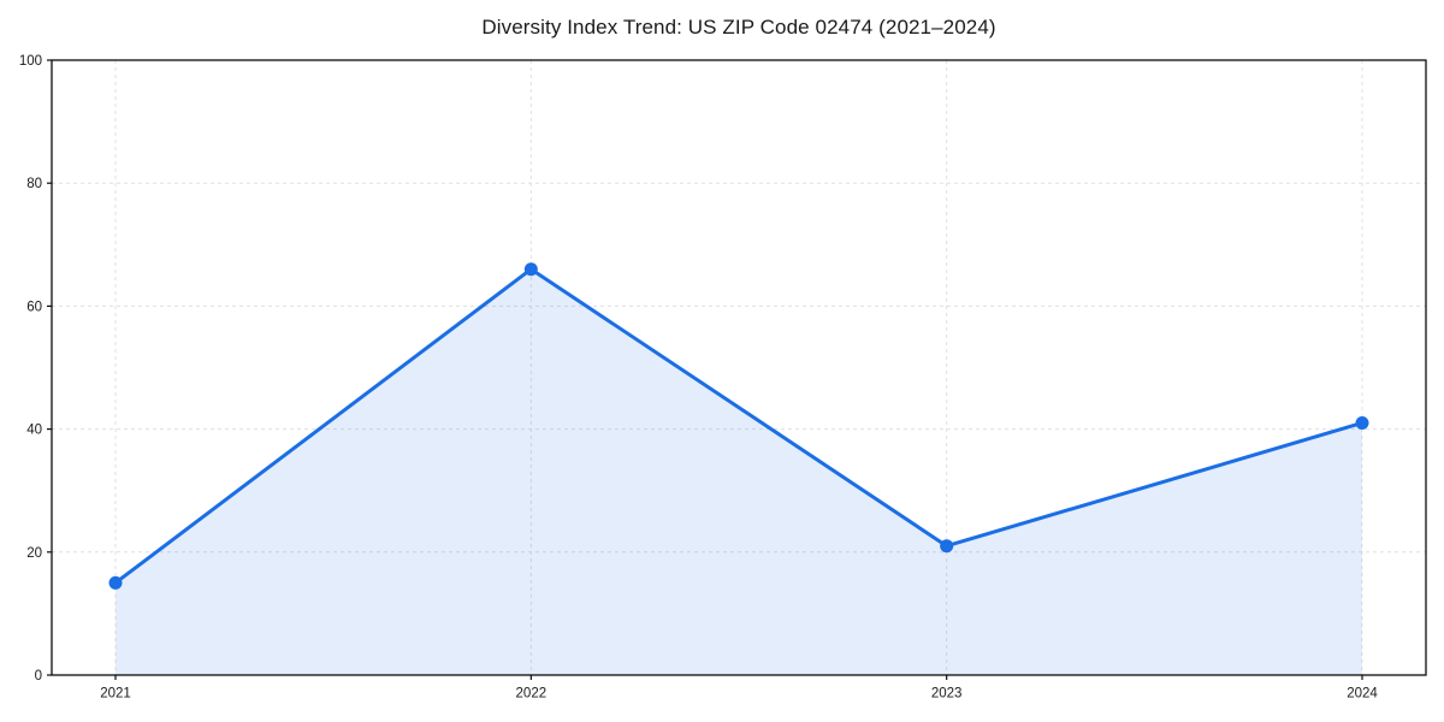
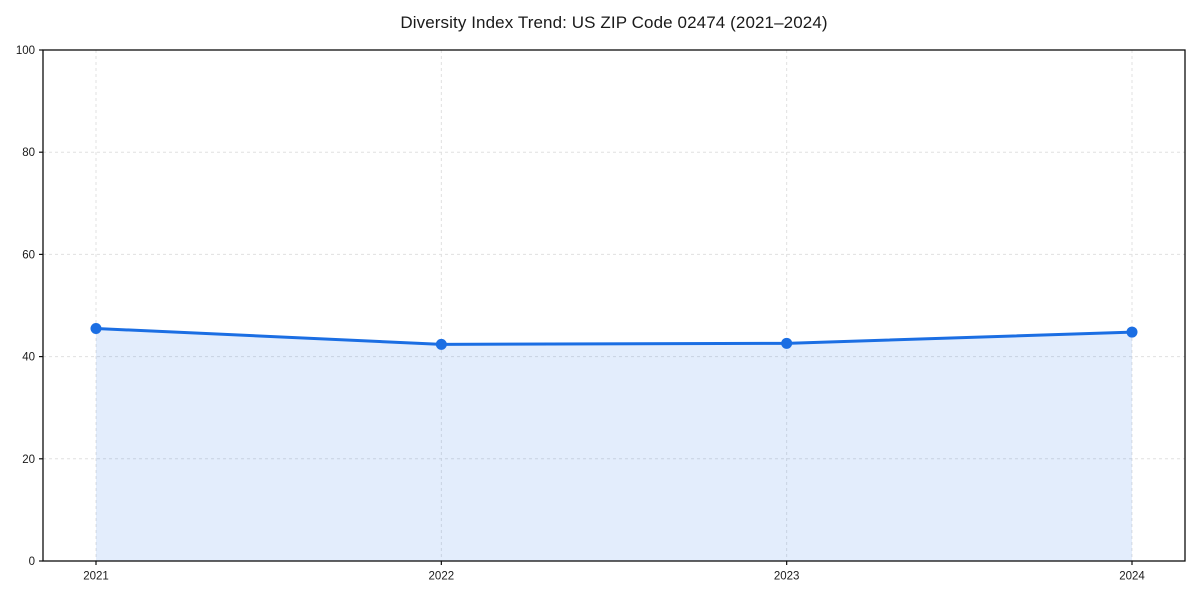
2021: 15 -> 46
2022: 66 -> 42
2023: 21 -> 43
2024: 41 -> 45
